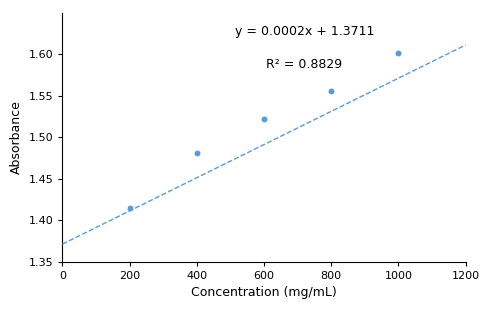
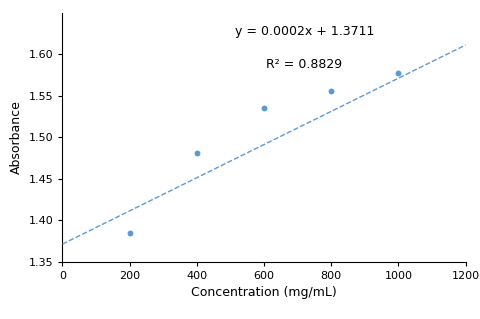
200: 1.414 -> 1.385
600: 1.522 -> 1.535
1000: 1.602 -> 1.577
